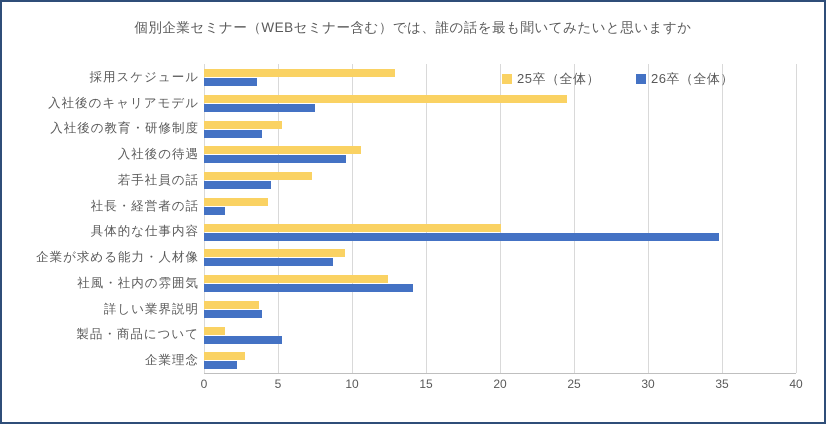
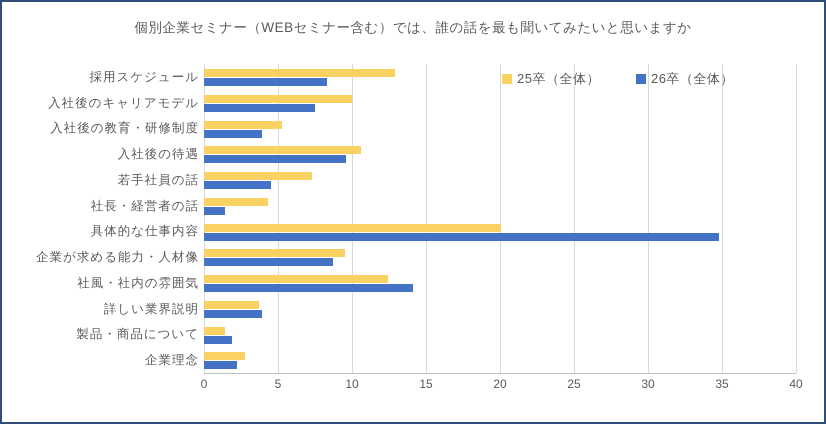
26卒（全体）/採用スケジュール: 3.6 -> 8.3
25卒（全体）/入社後のキャリアモデル: 24.5 -> 10.0
26卒（全体）/製品・商品について: 5.3 -> 1.9
